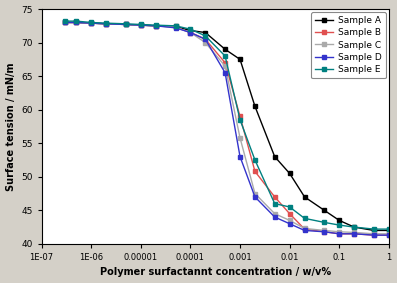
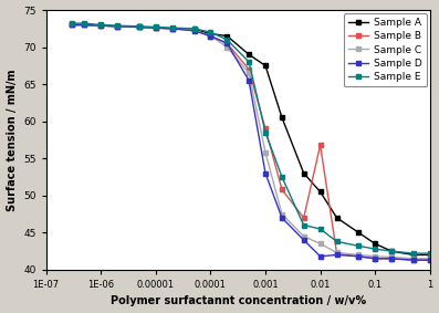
Sample B/0.01: 44.5 -> 56.8
Sample D/0.01: 43.0 -> 41.8
